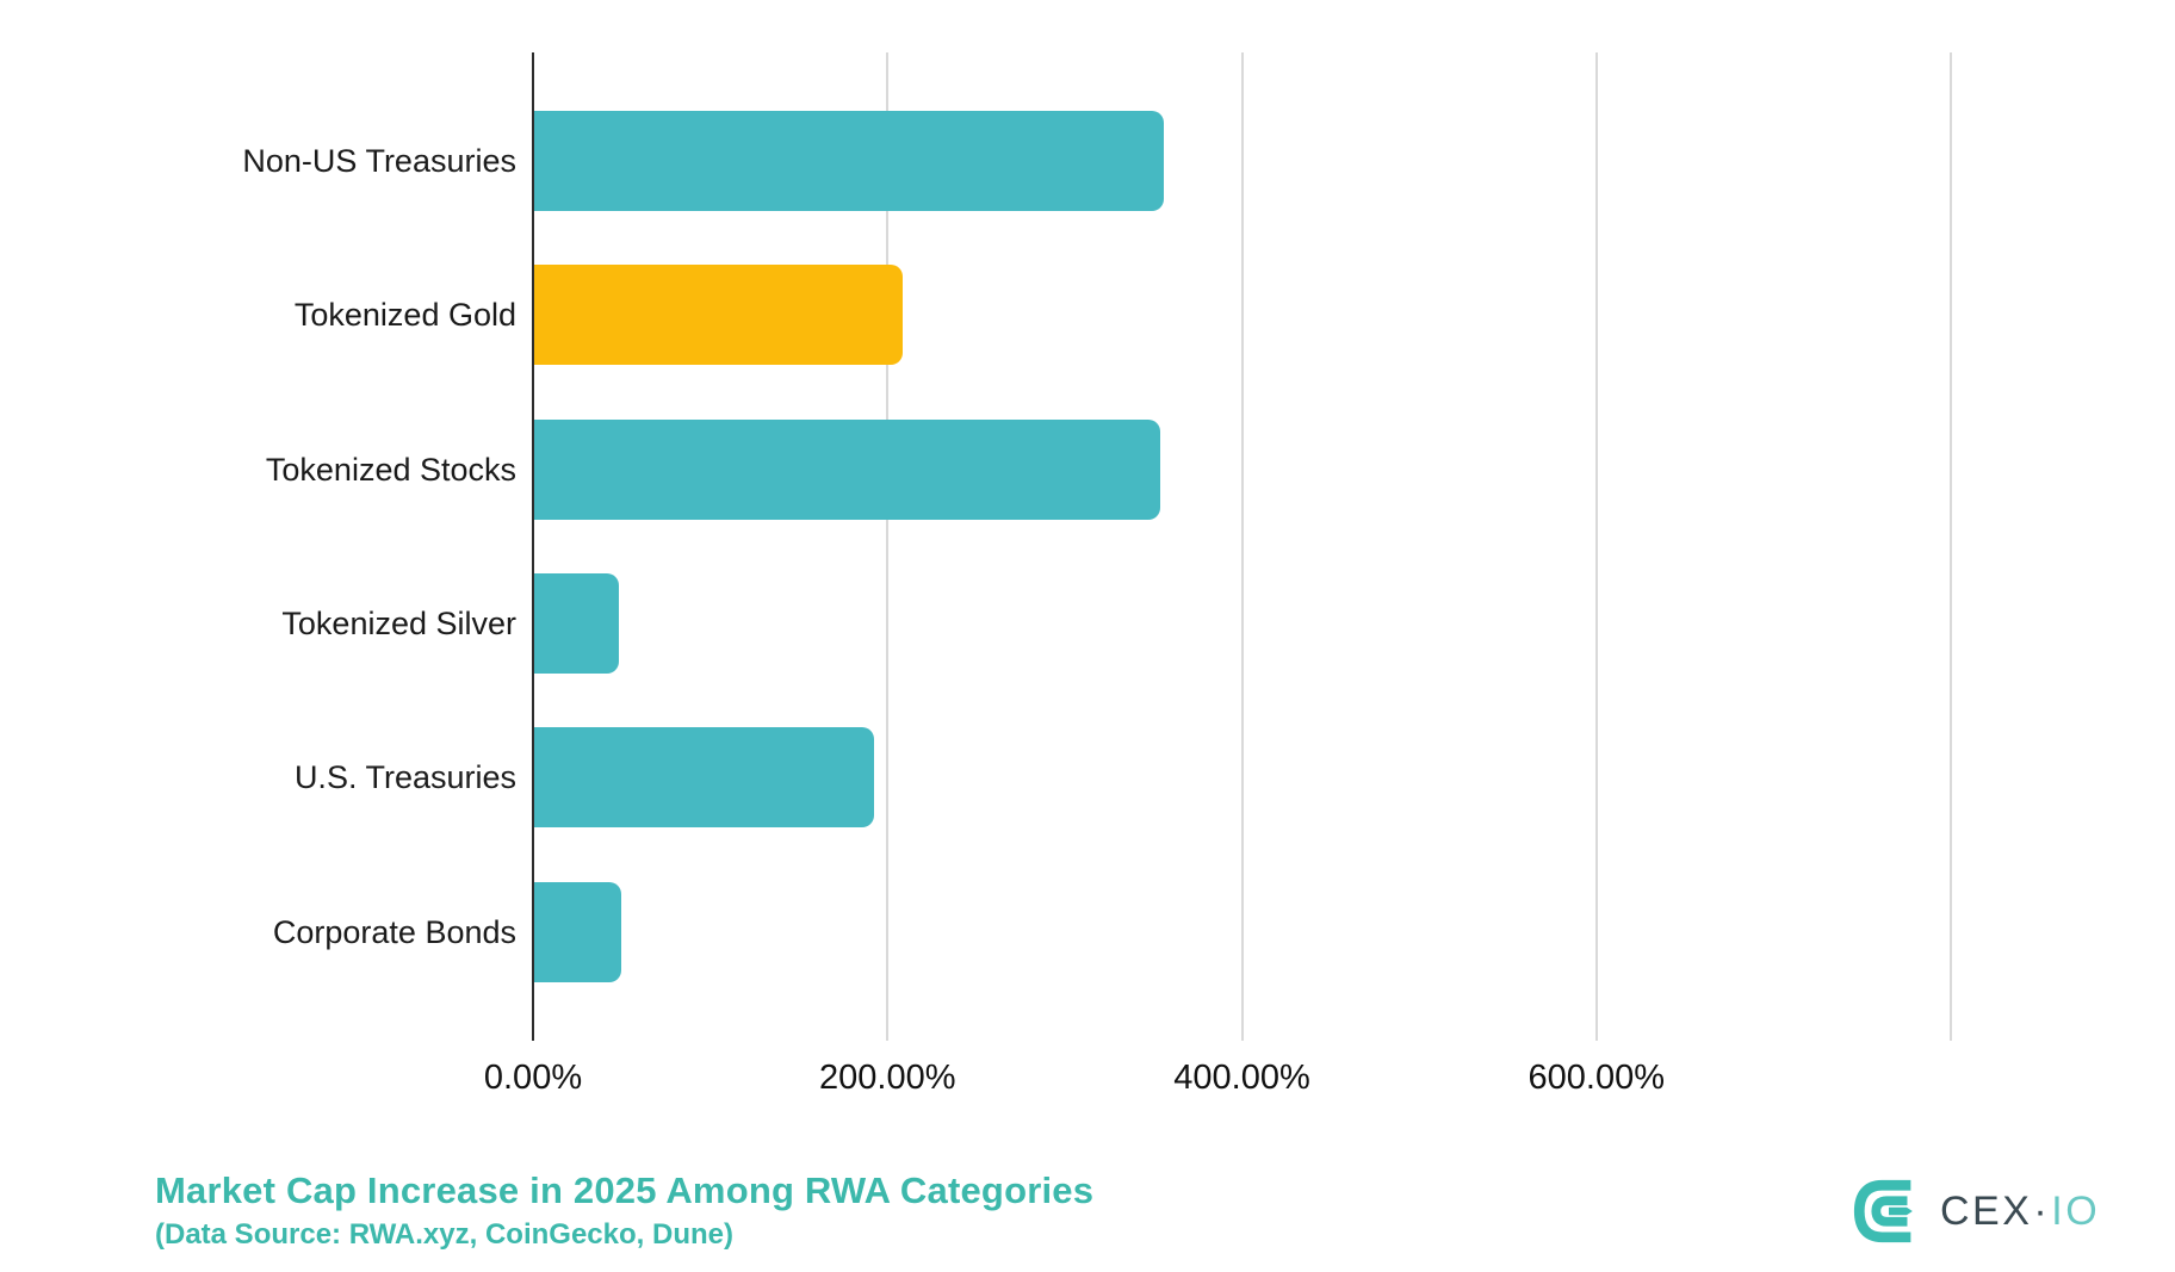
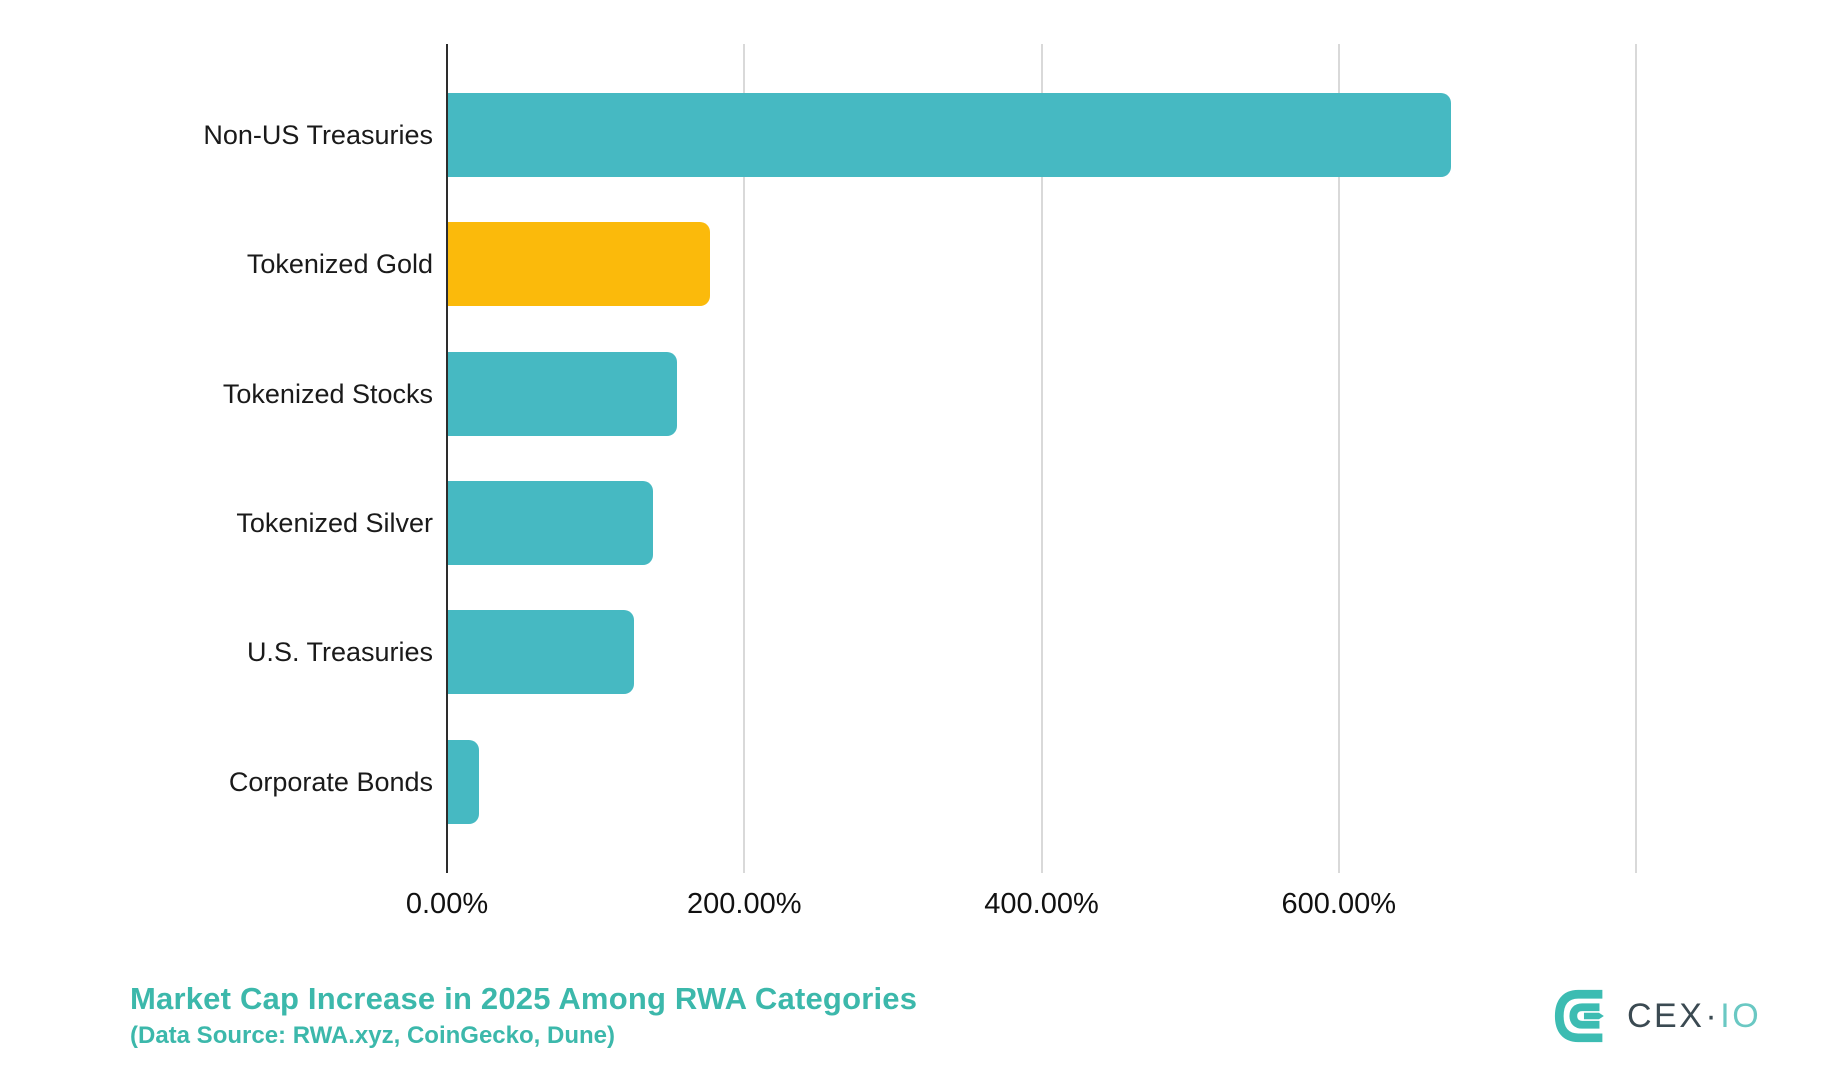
Non-US Treasuries: 355% -> 675%
Tokenized Gold: 208% -> 176%
Tokenized Stocks: 353% -> 154%
Tokenized Silver: 48% -> 138%
U.S. Treasuries: 192% -> 125%
Corporate Bonds: 49% -> 21%
